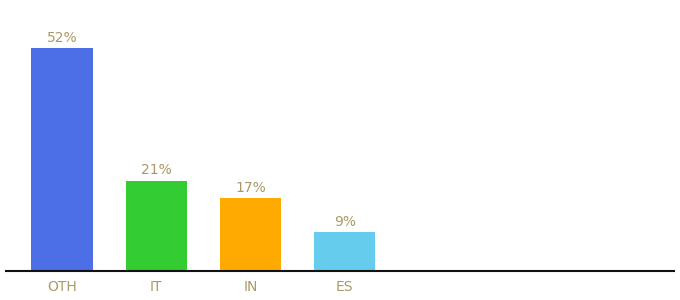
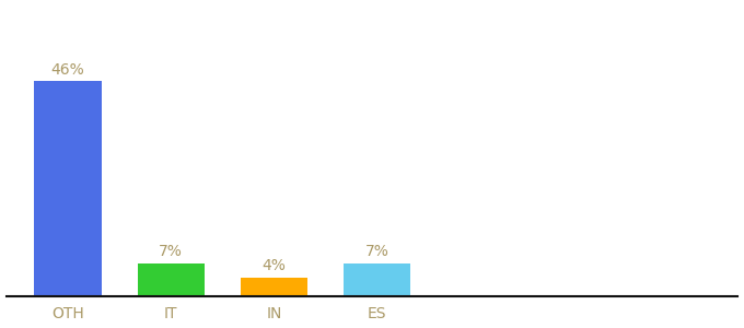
OTH: 52% -> 46%
IT: 21% -> 7%
IN: 17% -> 4%
ES: 9% -> 7%
